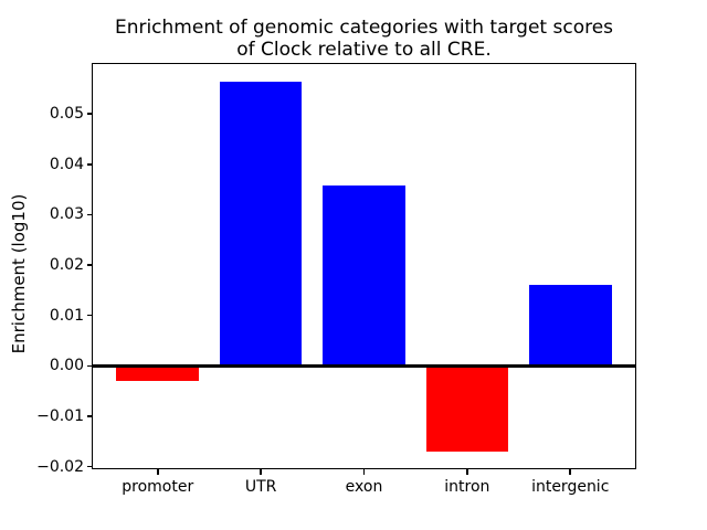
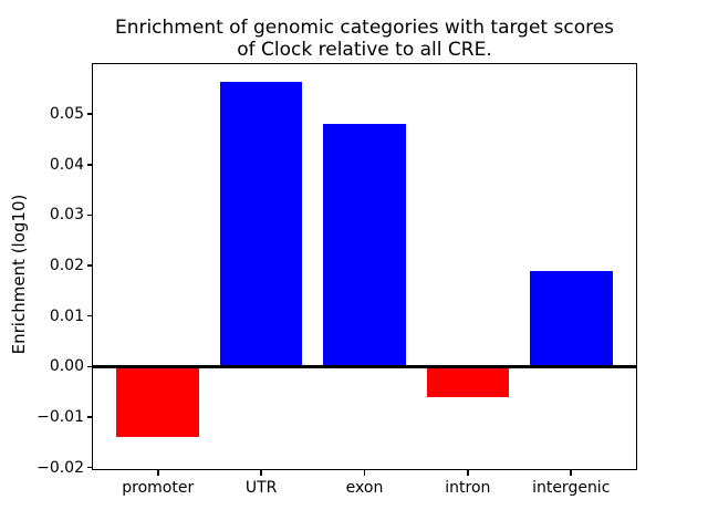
promoter: -0.003 -> -0.014
exon: 0.036 -> 0.048
intron: -0.017 -> -0.006
intergenic: 0.016 -> 0.019
